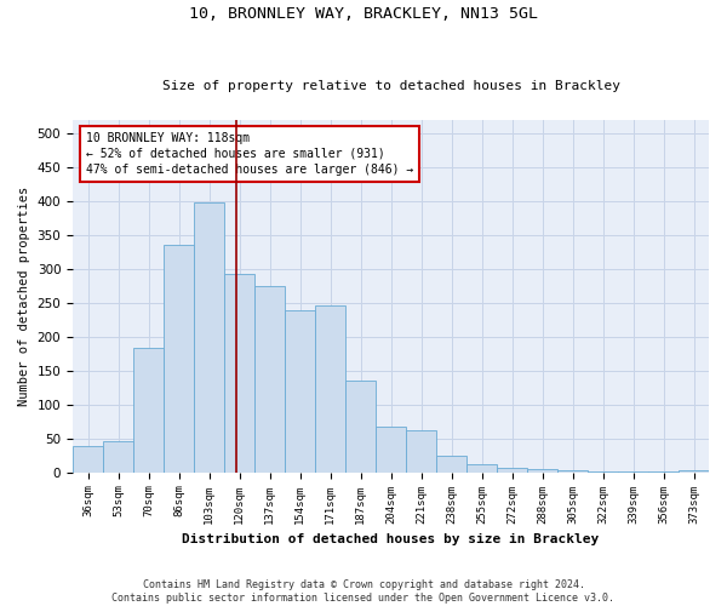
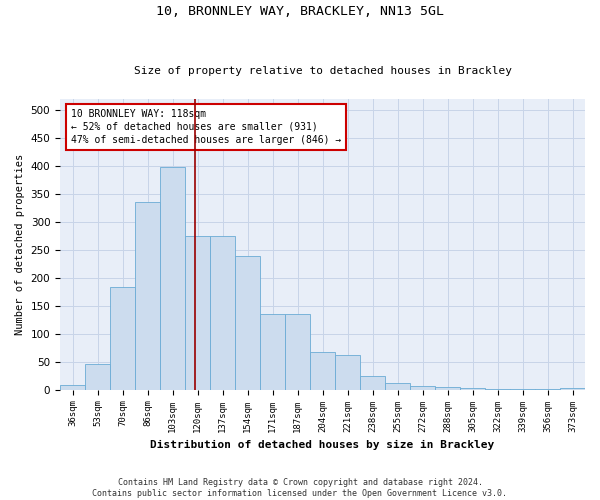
36sqm: 38 -> 8
120sqm: 292 -> 275
171sqm: 246 -> 135
